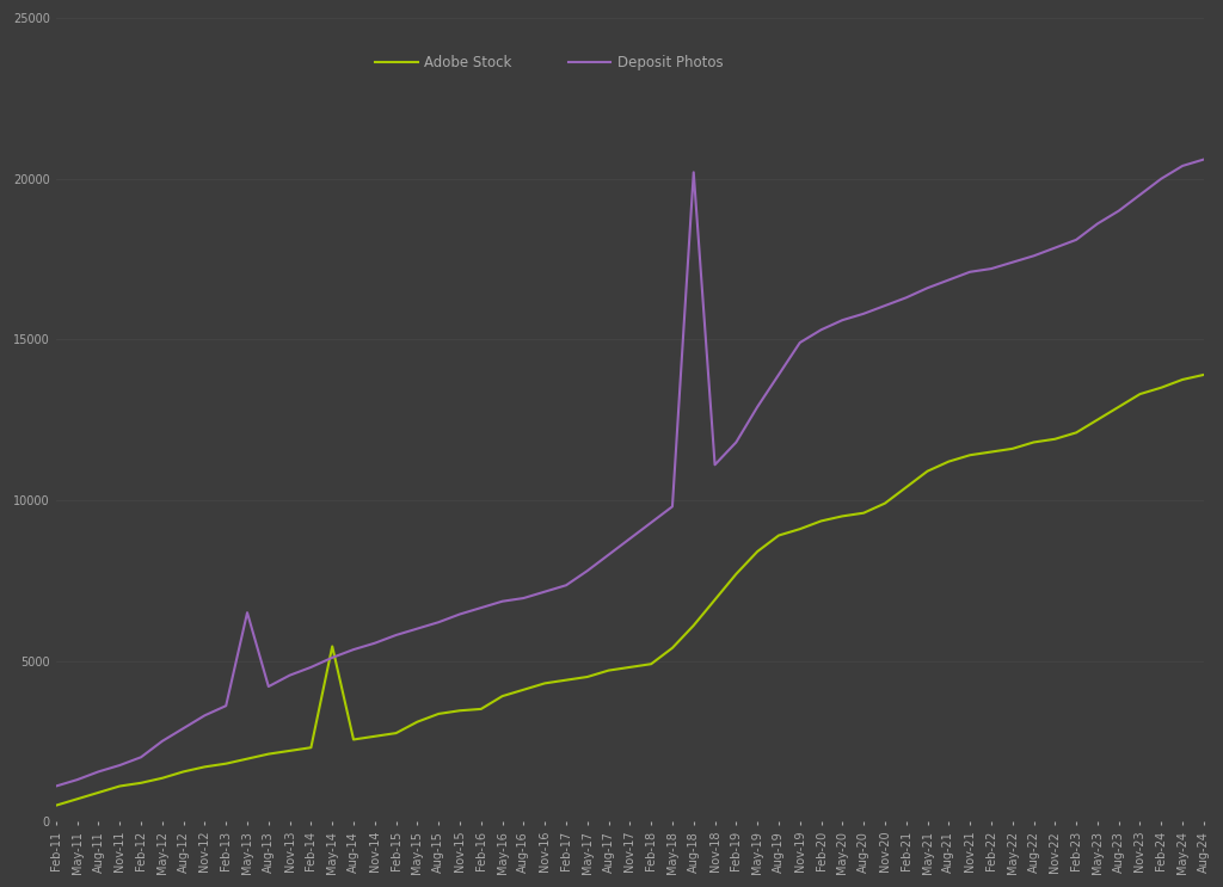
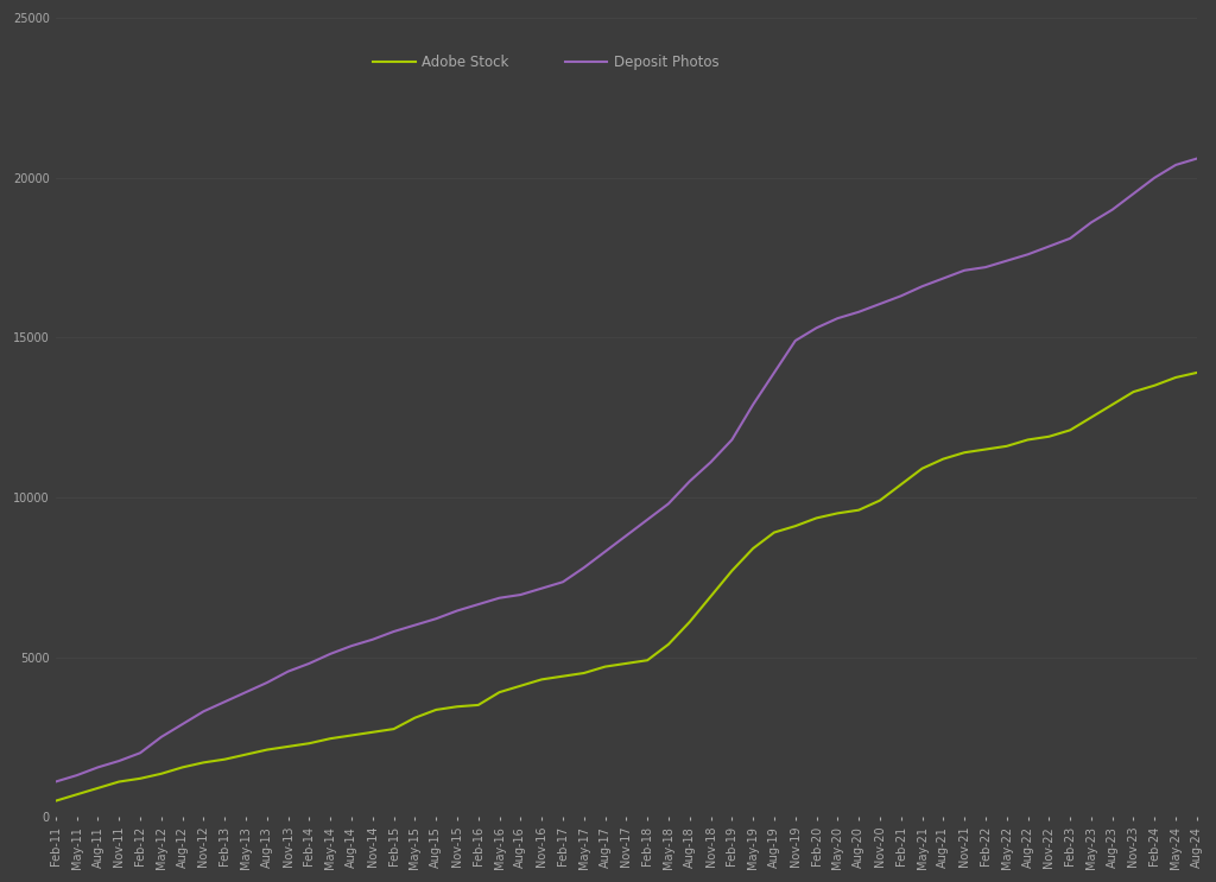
Deposit Photos/May-13: 6500 -> 3900
Adobe Stock/May-14: 5450 -> 2450
Deposit Photos/Aug-18: 20200 -> 10500
